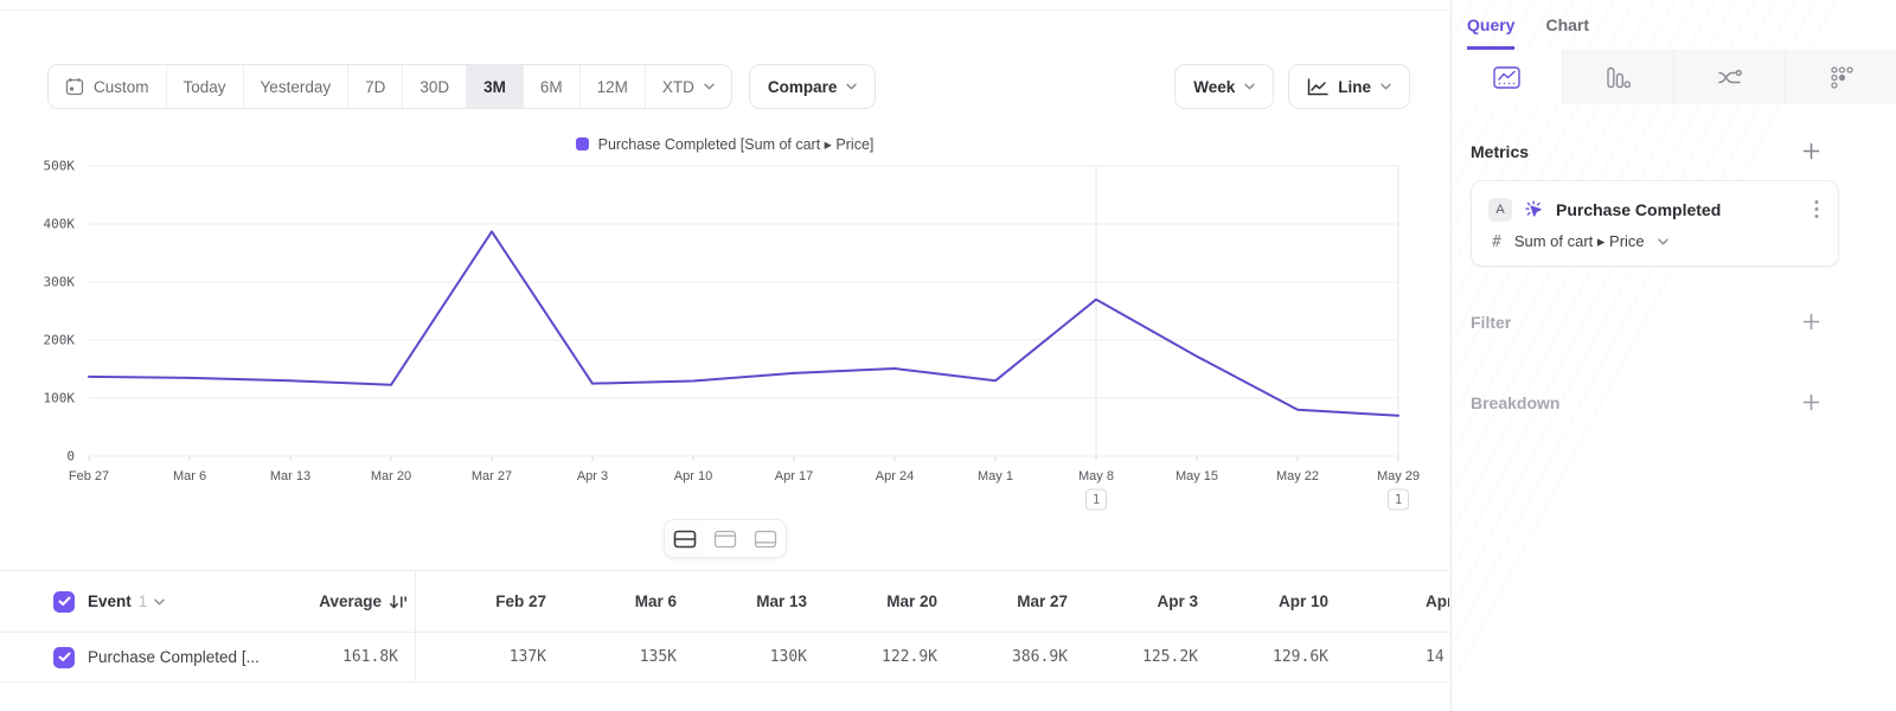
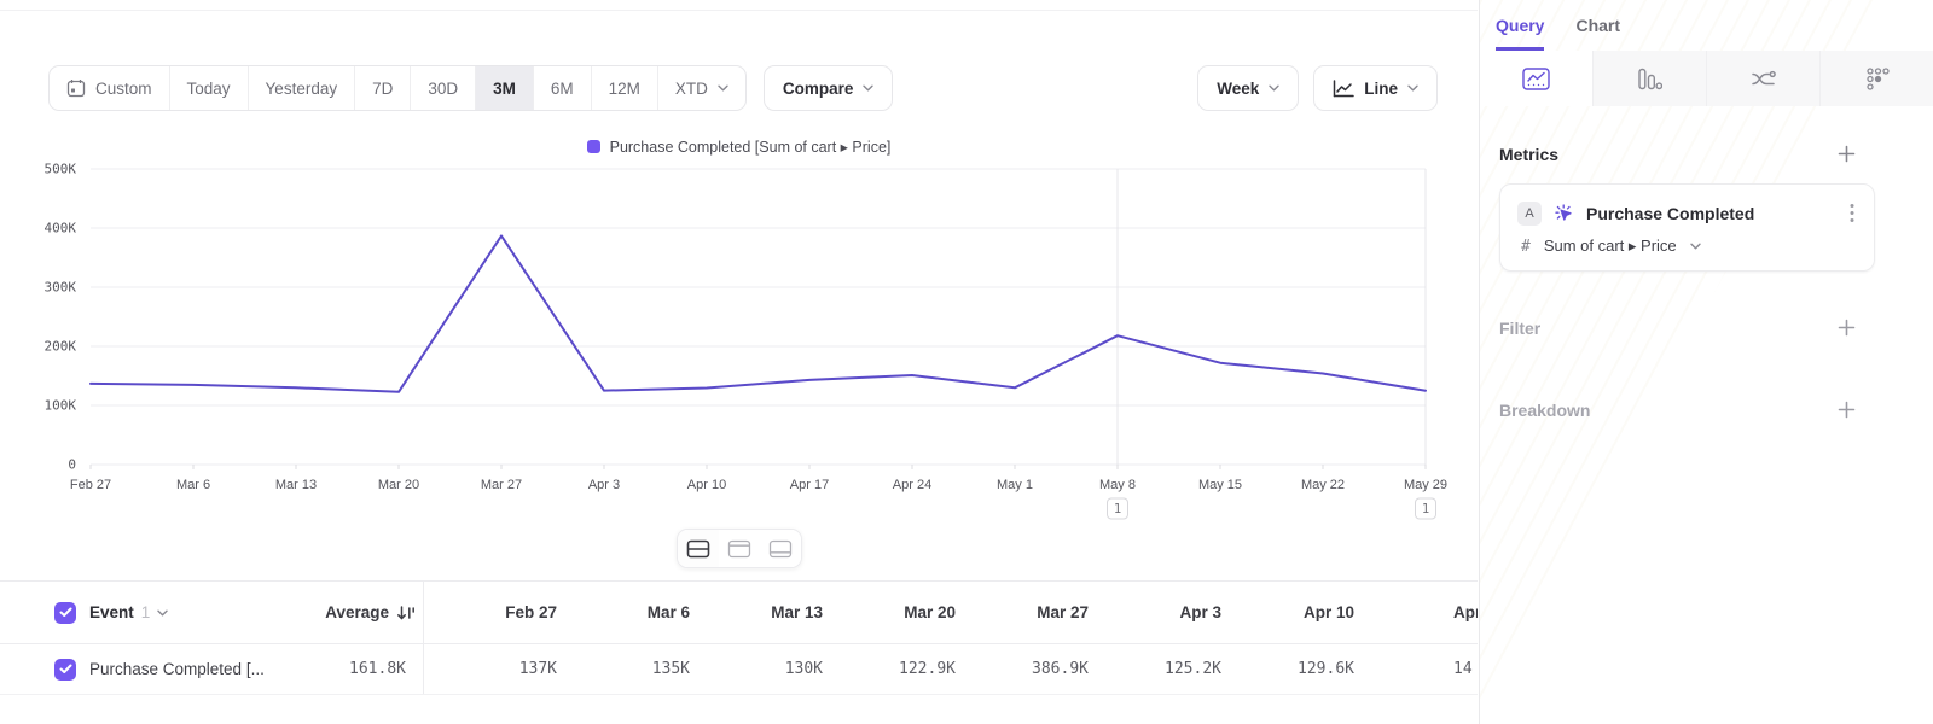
May 8: 270K -> 220K
May 22: 80K -> 150K
May 29: 70K -> 120K
